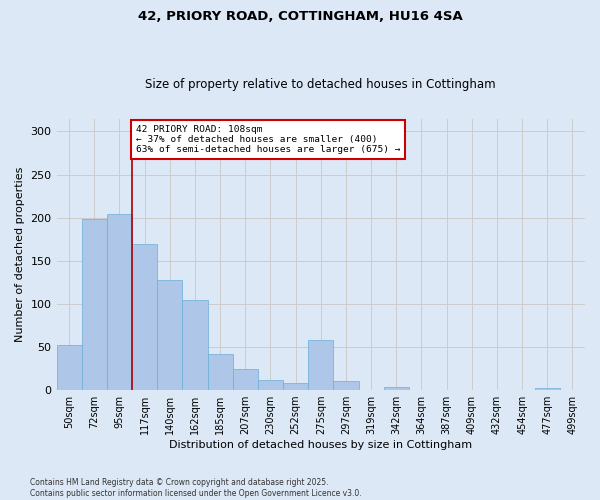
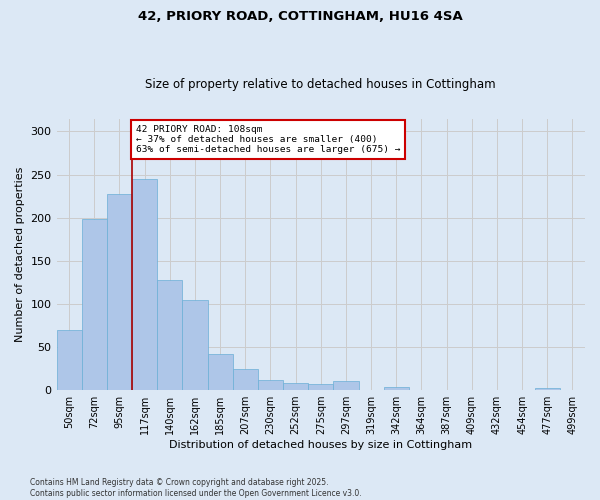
50sqm: 52 -> 70
95sqm: 204 -> 228
117sqm: 170 -> 245
275sqm: 58 -> 7
